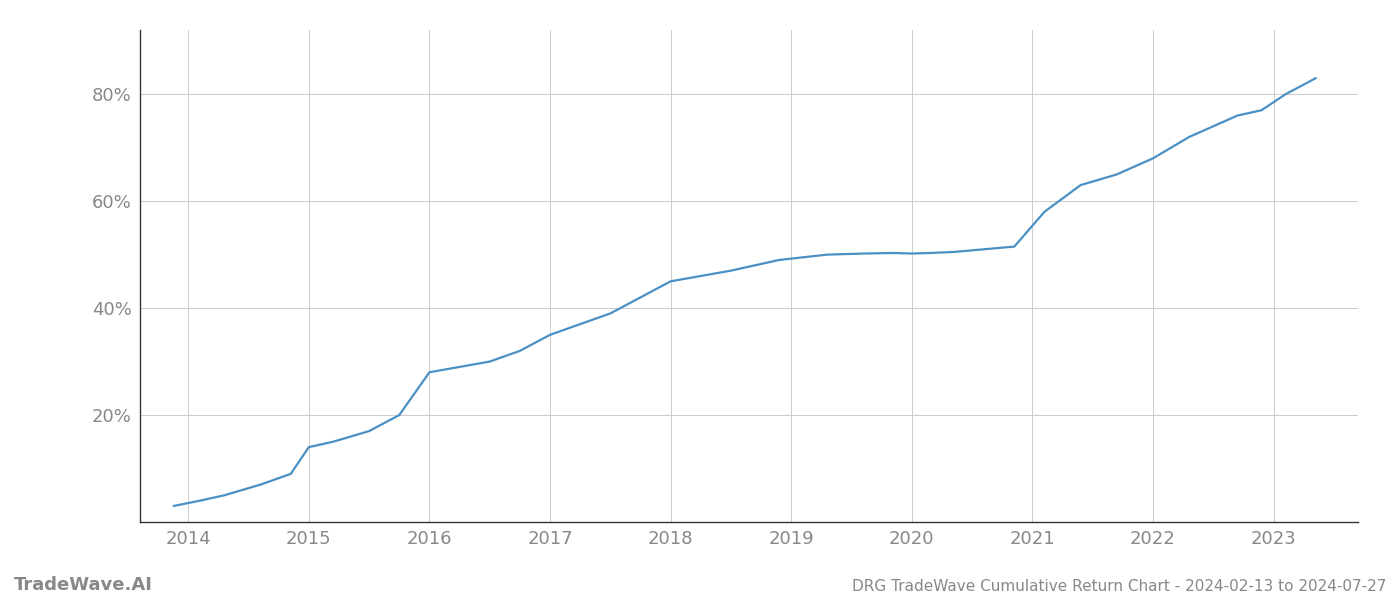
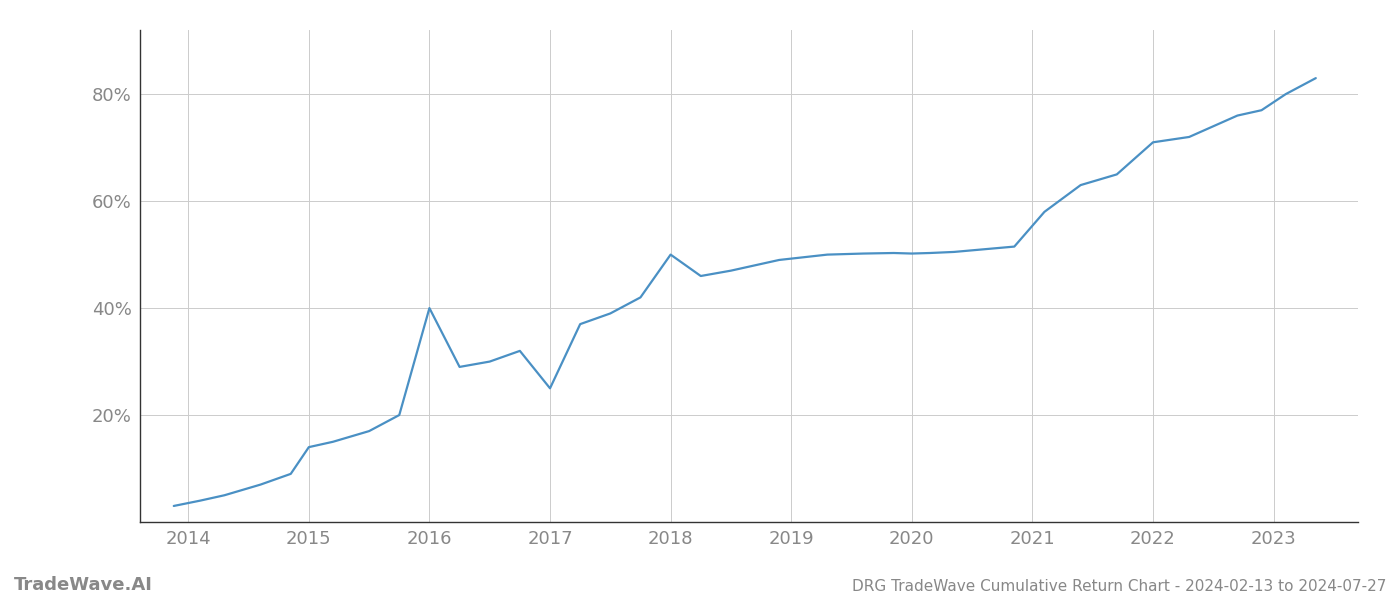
2016: 28.0% -> 40.0%
2017: 35.0% -> 25.0%
2018: 45.0% -> 50.0%
2022: 68.0% -> 71.0%
